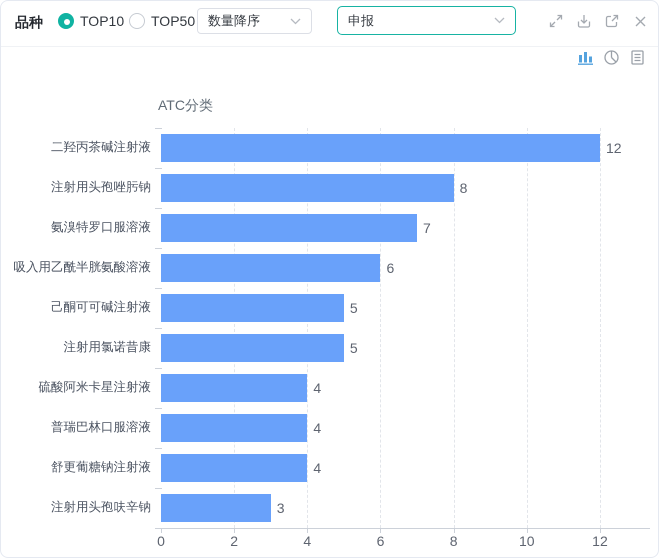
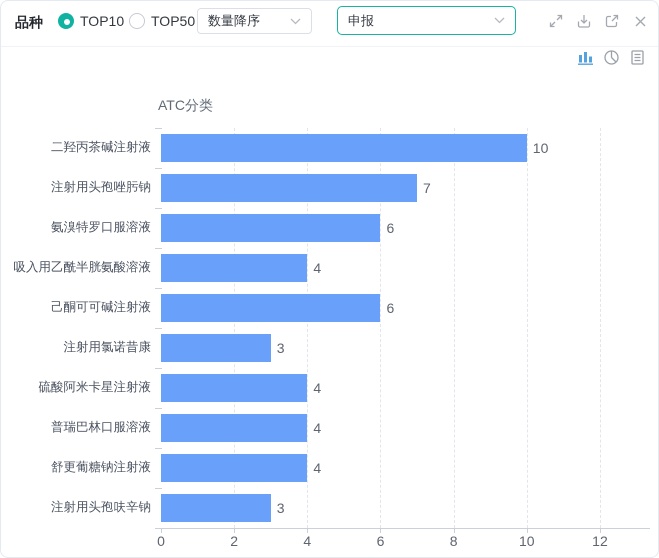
二羟丙茶碱注射液: 12 -> 10
注射用头孢唑肟钠: 8 -> 7
氨溴特罗口服溶液: 7 -> 6
吸入用乙酰半胱氨酸溶液: 6 -> 4
己酮可可碱注射液: 5 -> 6
注射用氯诺昔康: 5 -> 3
